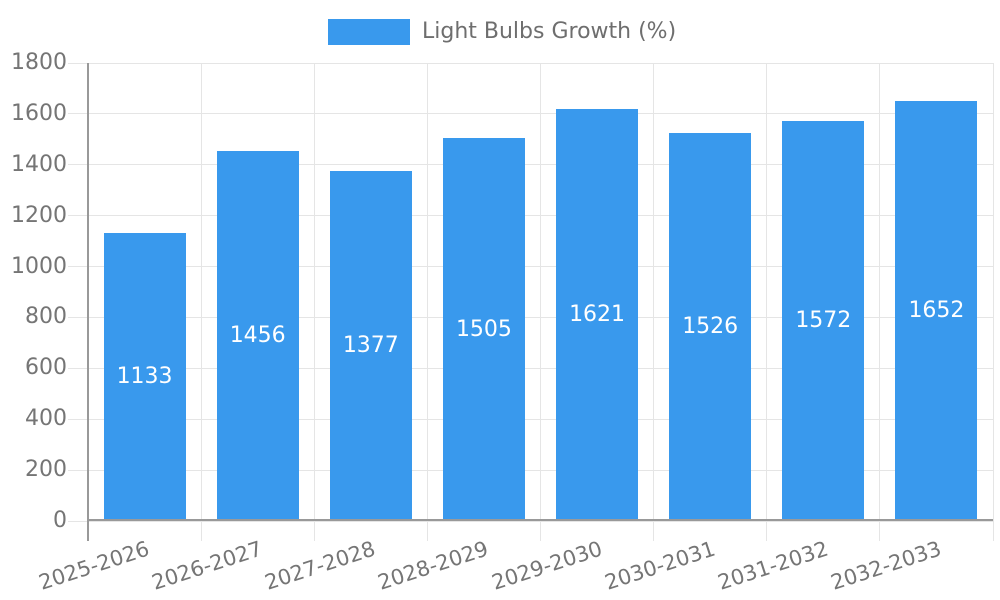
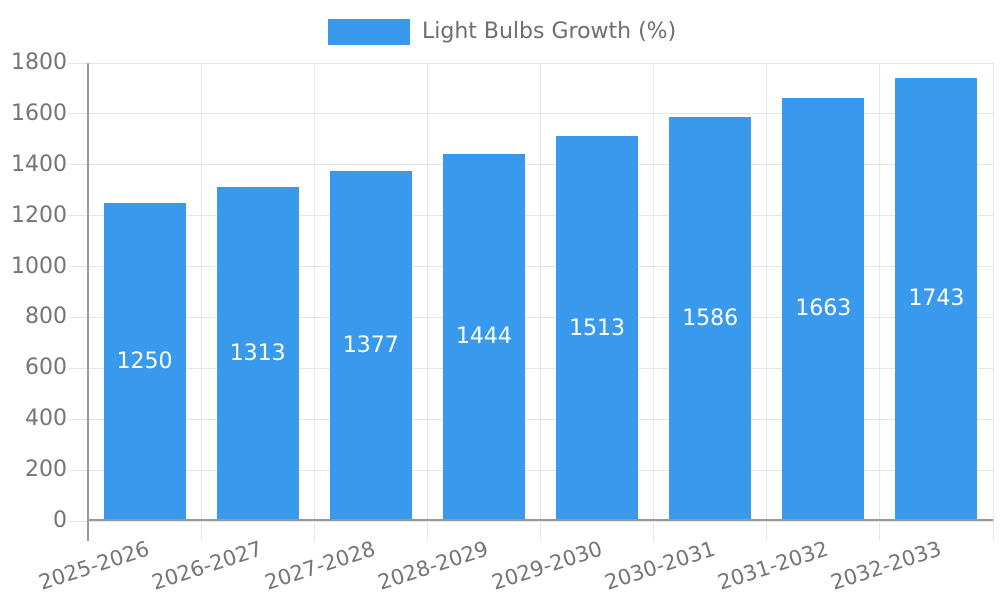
2025-2026: 1133 -> 1250
2026-2027: 1456 -> 1313
2028-2029: 1505 -> 1444
2029-2030: 1621 -> 1513
2030-2031: 1526 -> 1586
2031-2032: 1572 -> 1663
2032-2033: 1652 -> 1743
